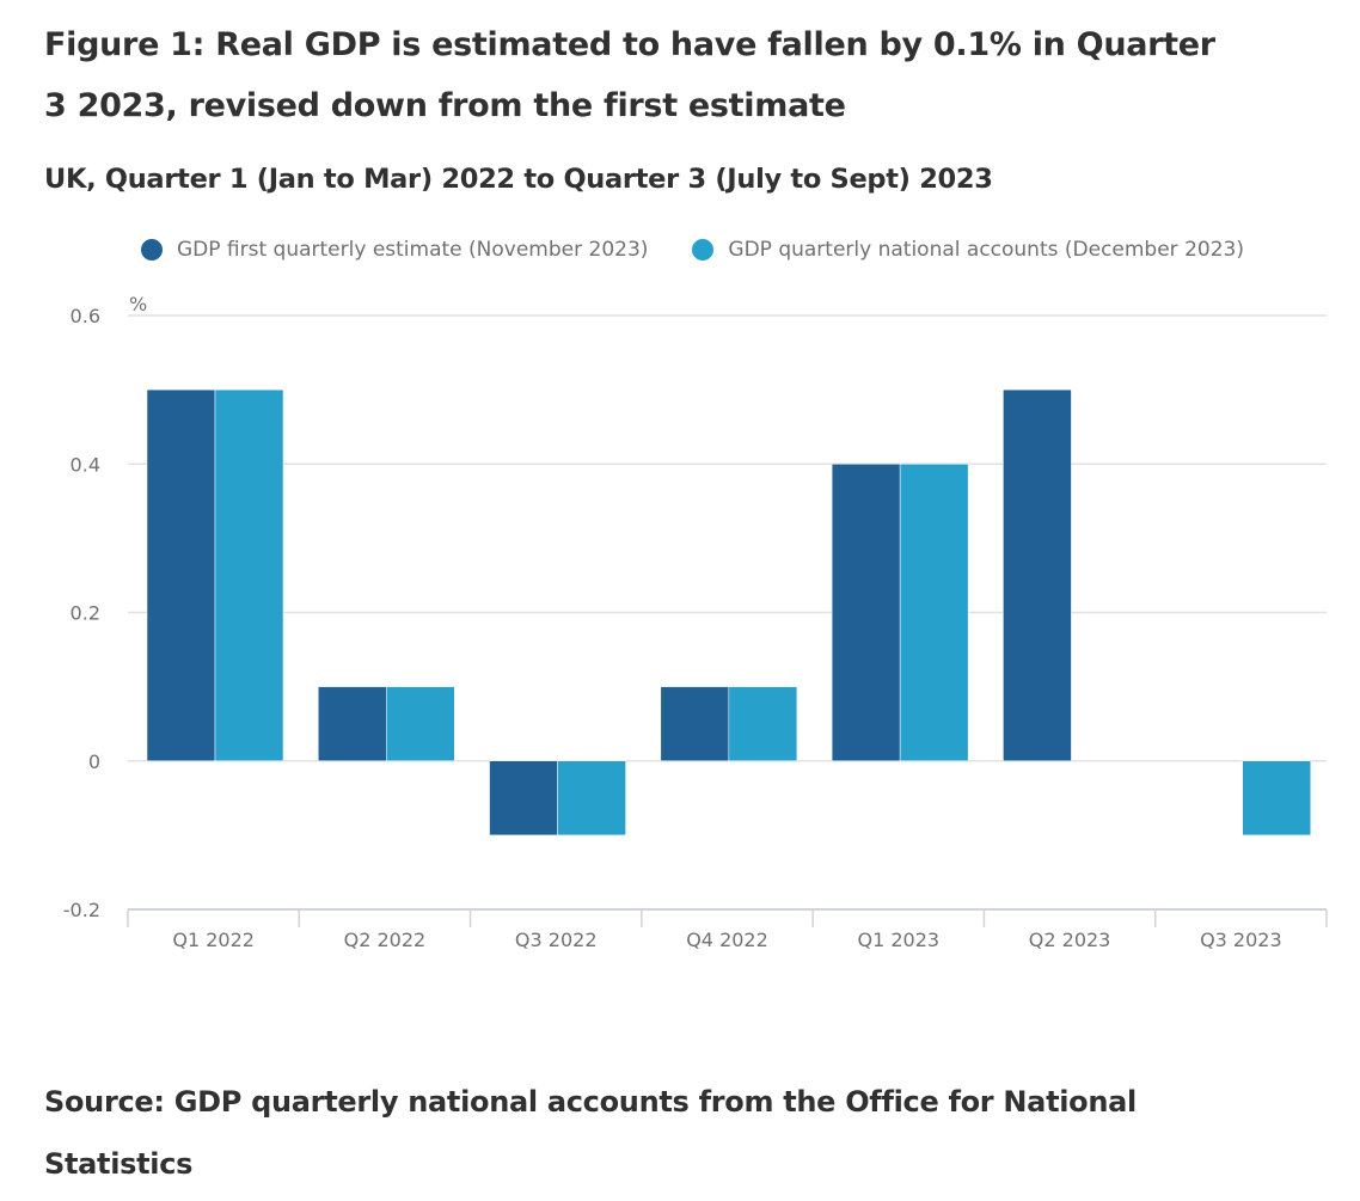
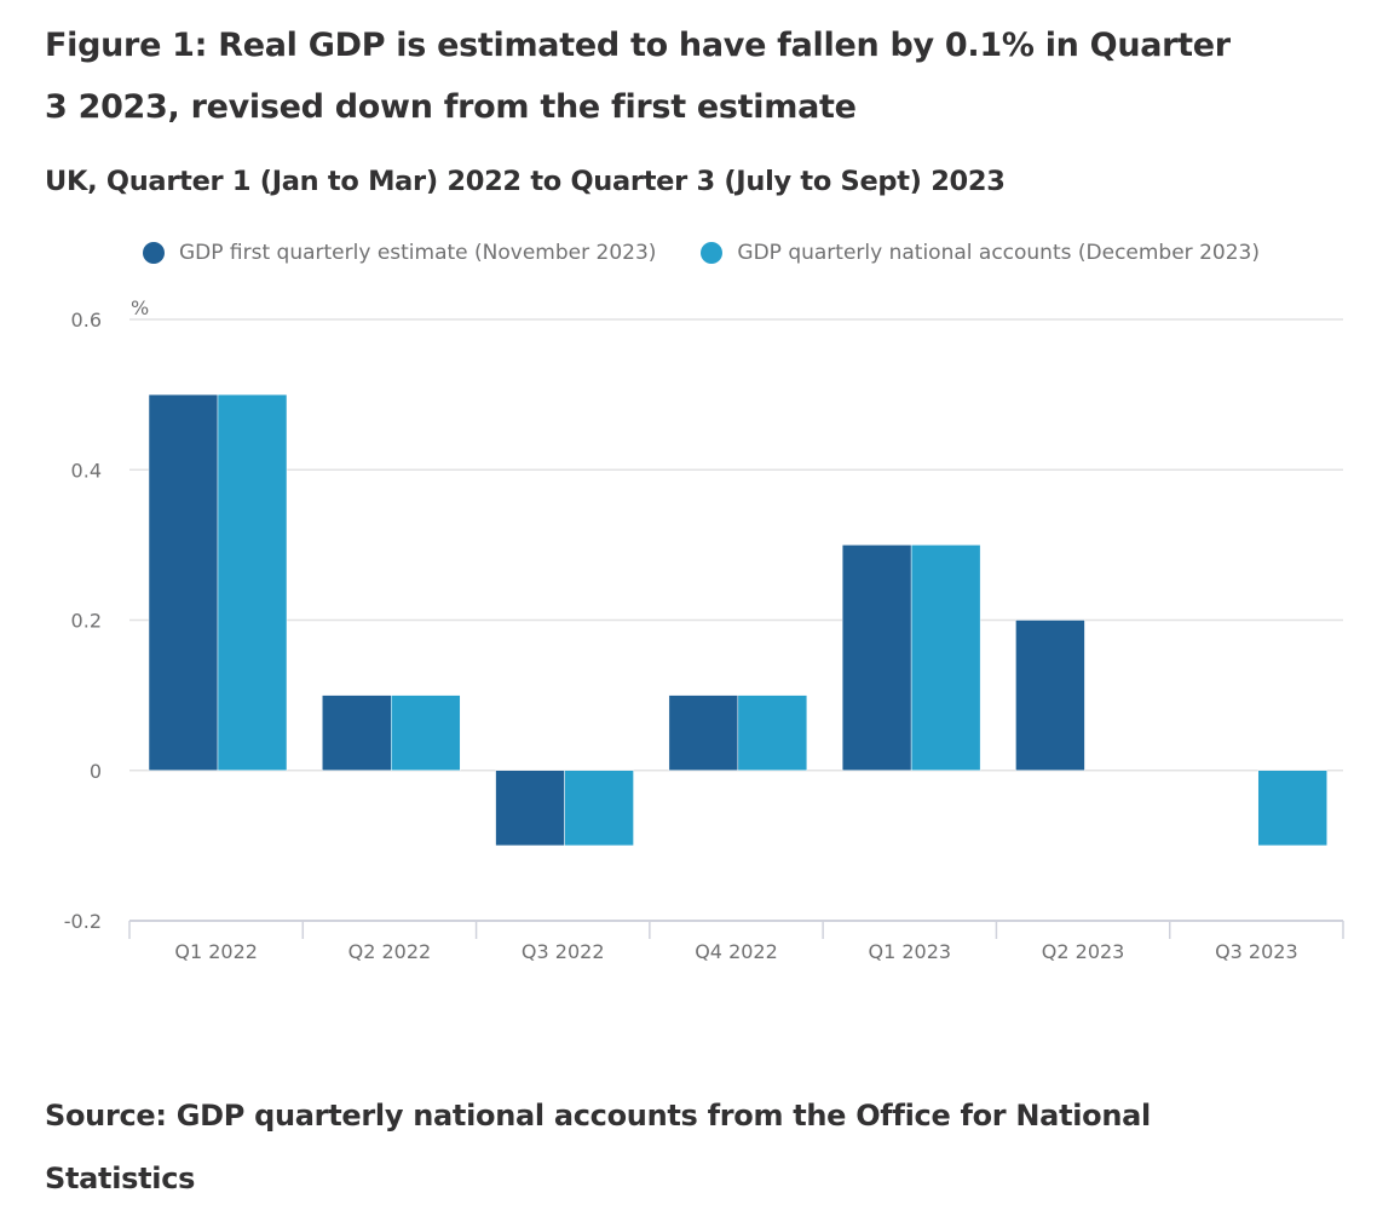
GDP first quarterly estimate (November 2023)/Q1 2023: 0.4 -> 0.3
GDP quarterly national accounts (December 2023)/Q1 2023: 0.4 -> 0.3
GDP first quarterly estimate (November 2023)/Q2 2023: 0.5 -> 0.2
